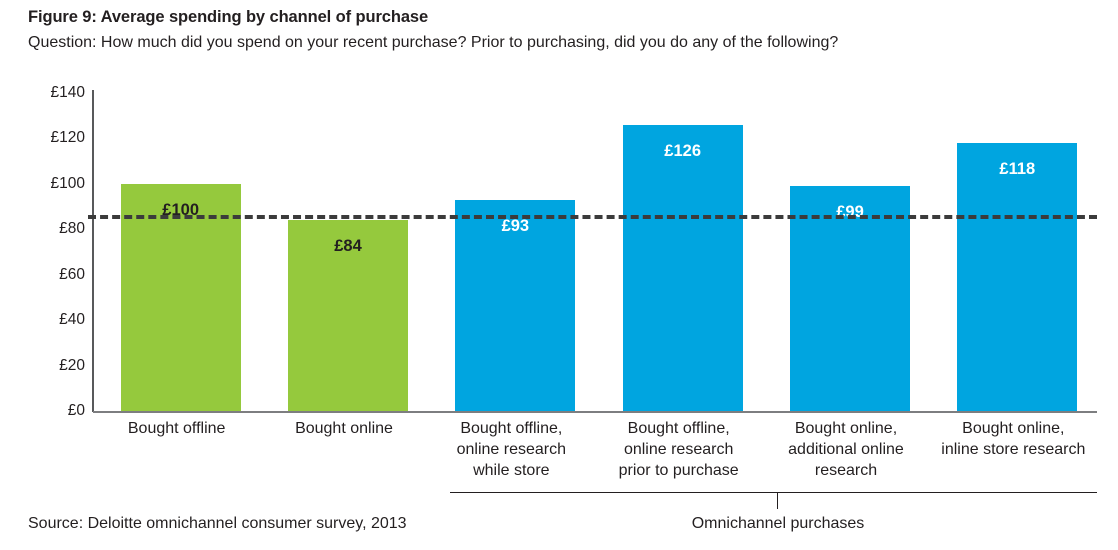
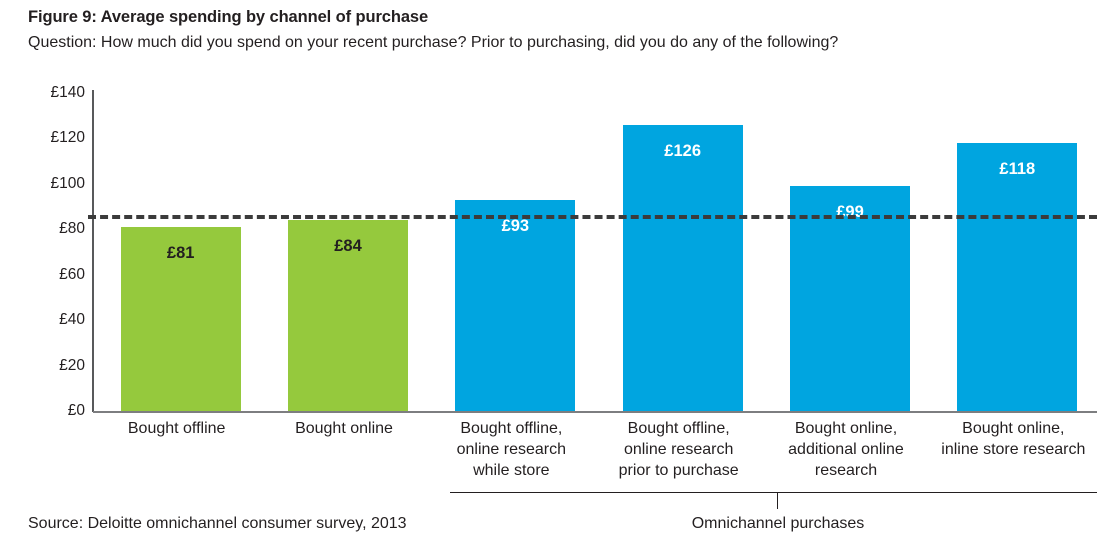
Bought offline: £100 -> £81
